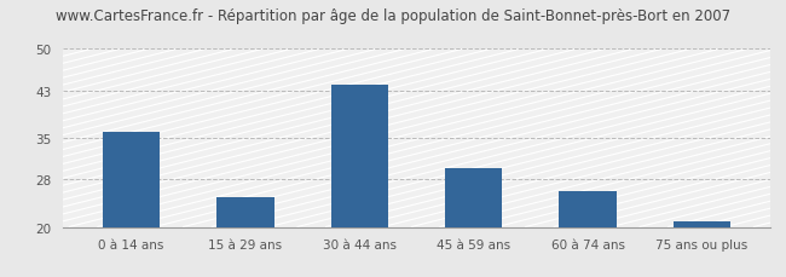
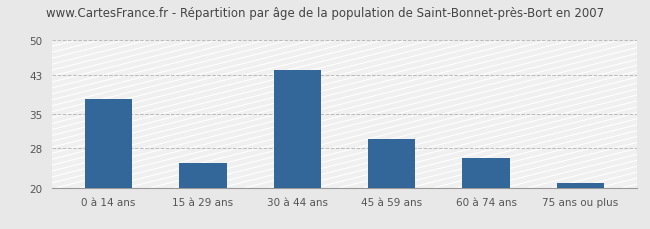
0 à 14 ans: 36 -> 38
